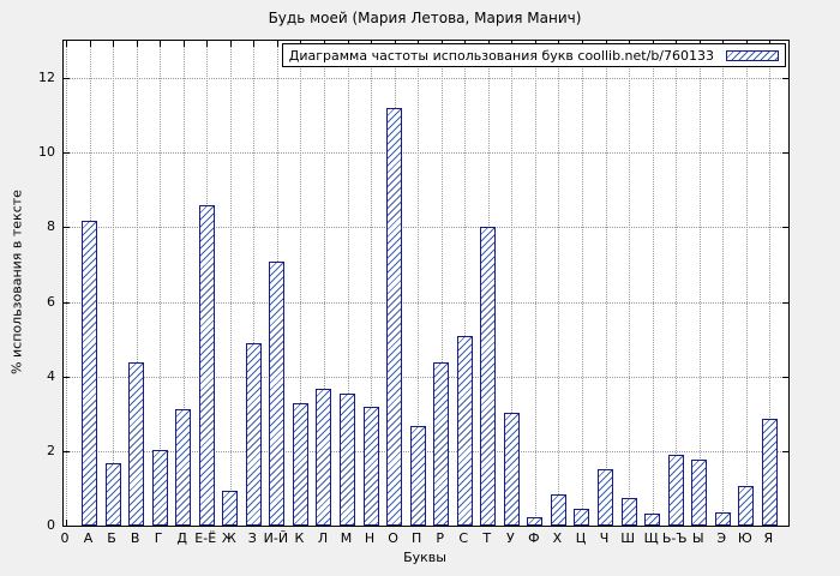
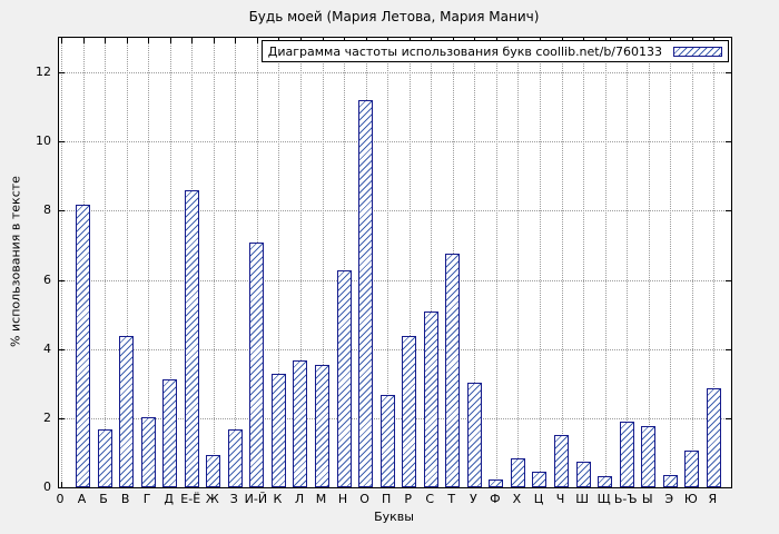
З: 4.9 -> 1.7
Н: 3.2 -> 6.3
Т: 8.0 -> 6.8
